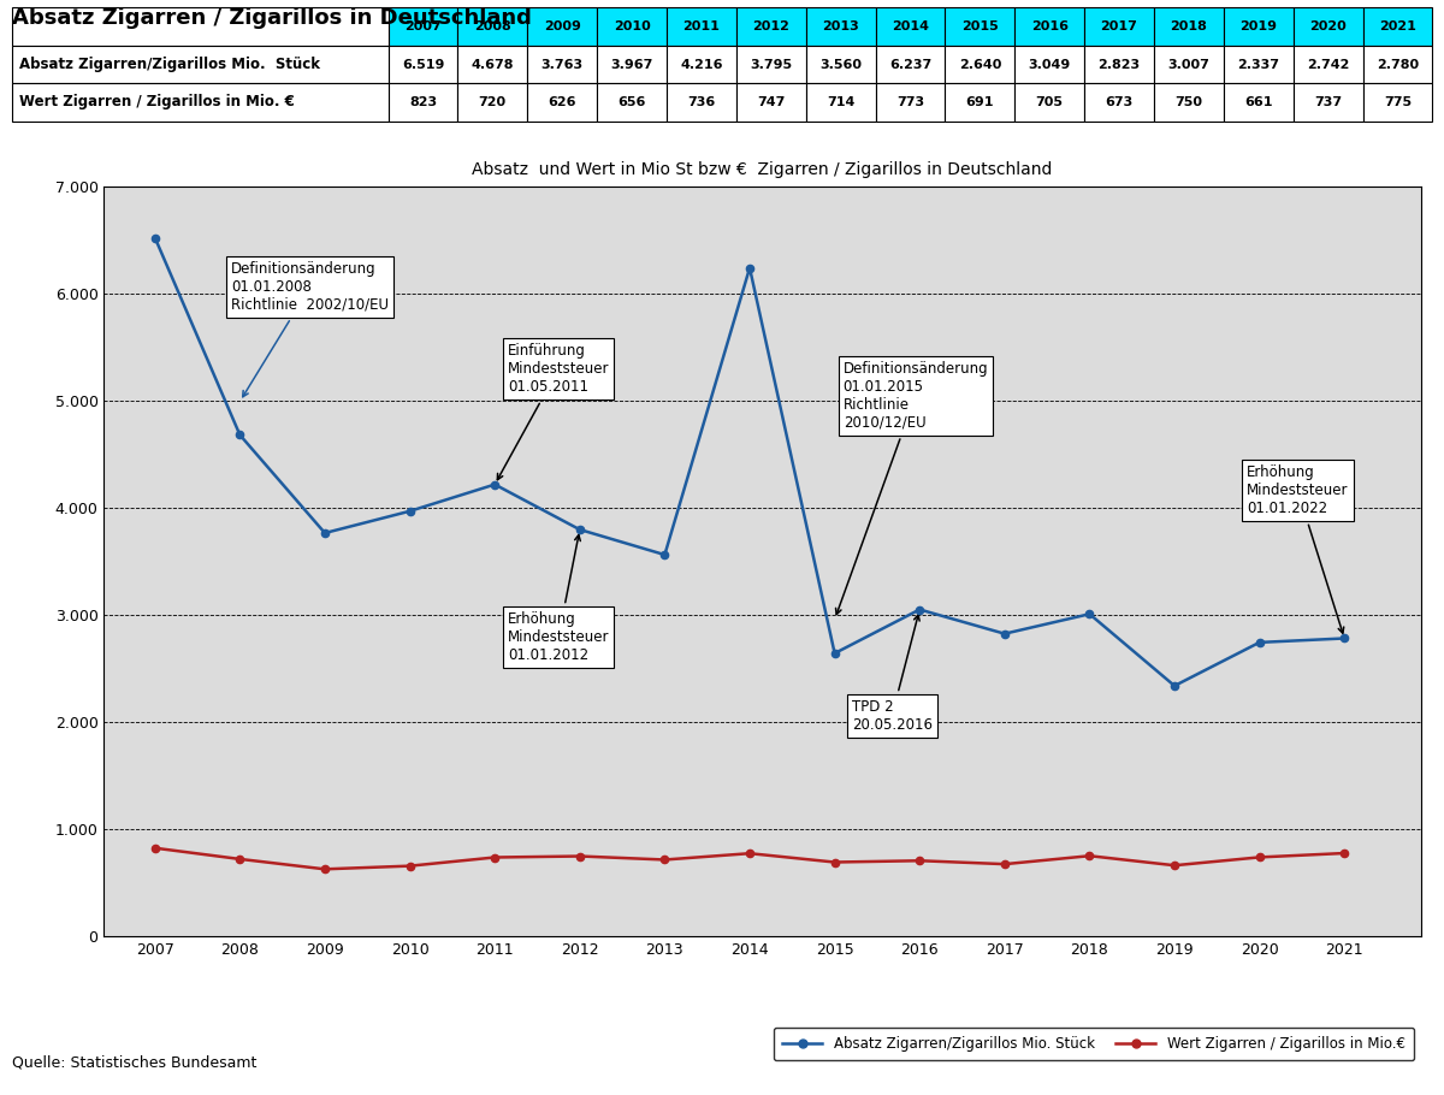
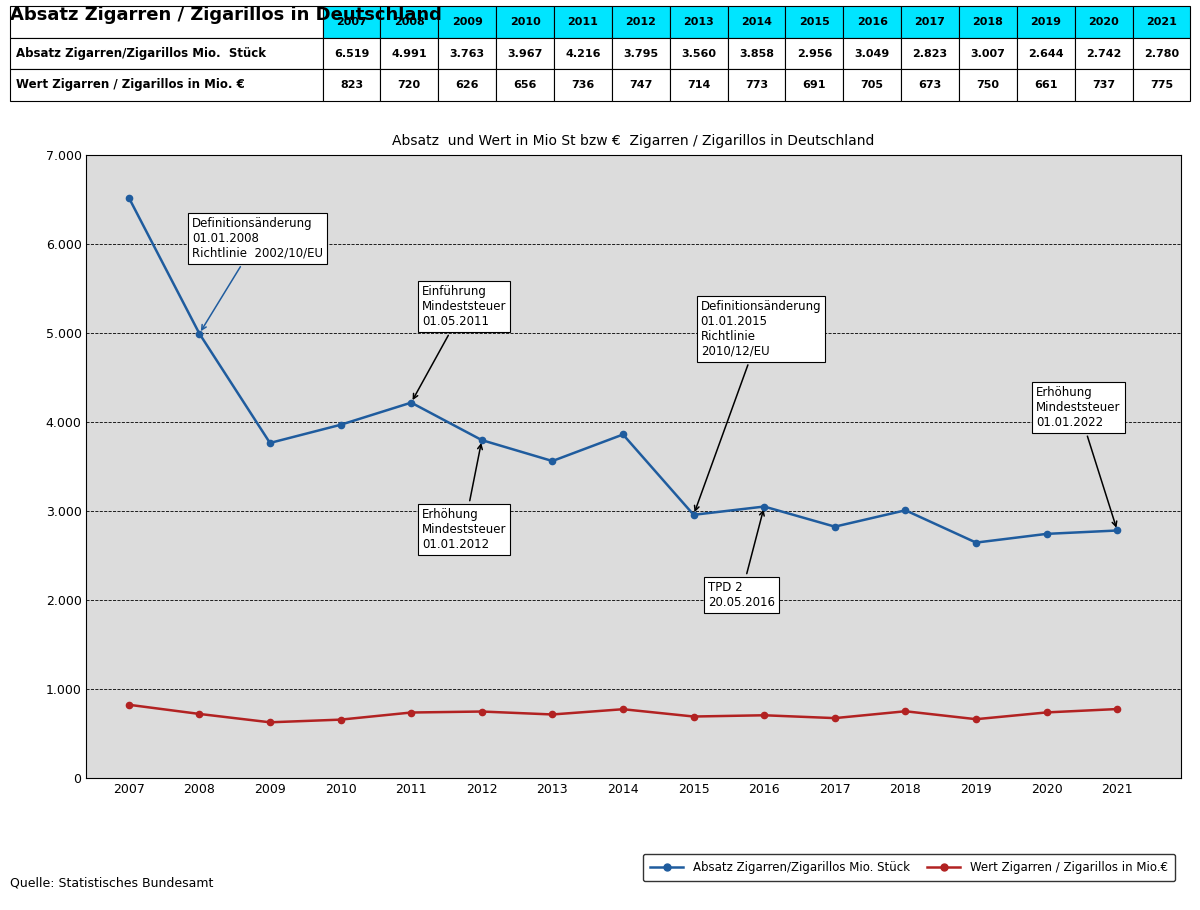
Absatz Zigarren/Zigarillos Mio. Stück/2008: 4.678 -> 4.991
Absatz Zigarren/Zigarillos Mio. Stück/2014: 6.237 -> 3.858
Absatz Zigarren/Zigarillos Mio. Stück/2015: 2.640 -> 2.956
Absatz Zigarren/Zigarillos Mio. Stück/2019: 2.337 -> 2.644
